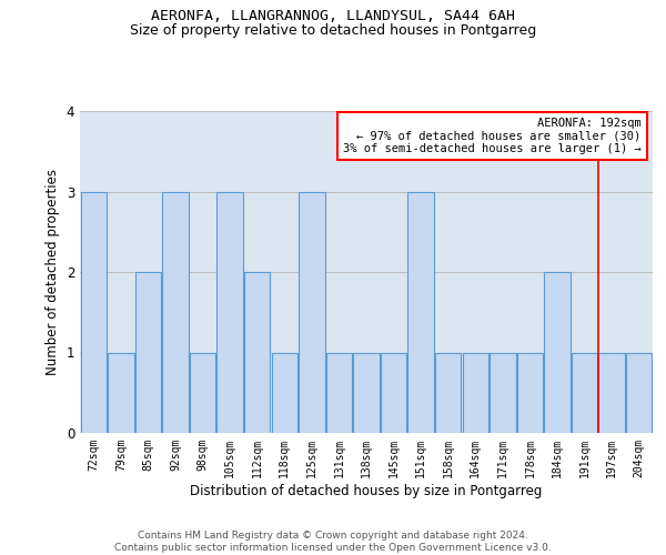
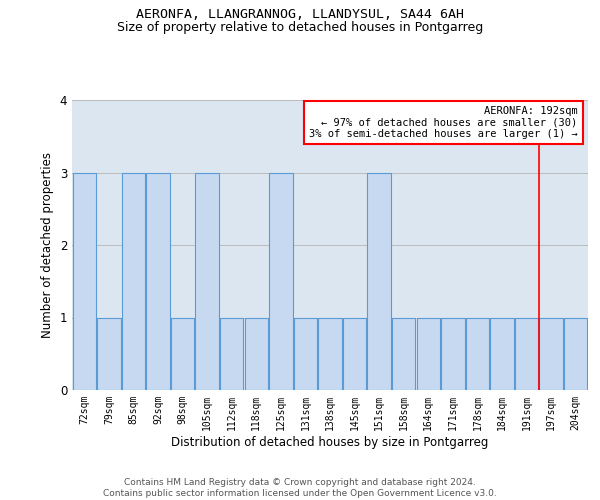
85sqm: 2 -> 3
112sqm: 2 -> 1
184sqm: 2 -> 1
